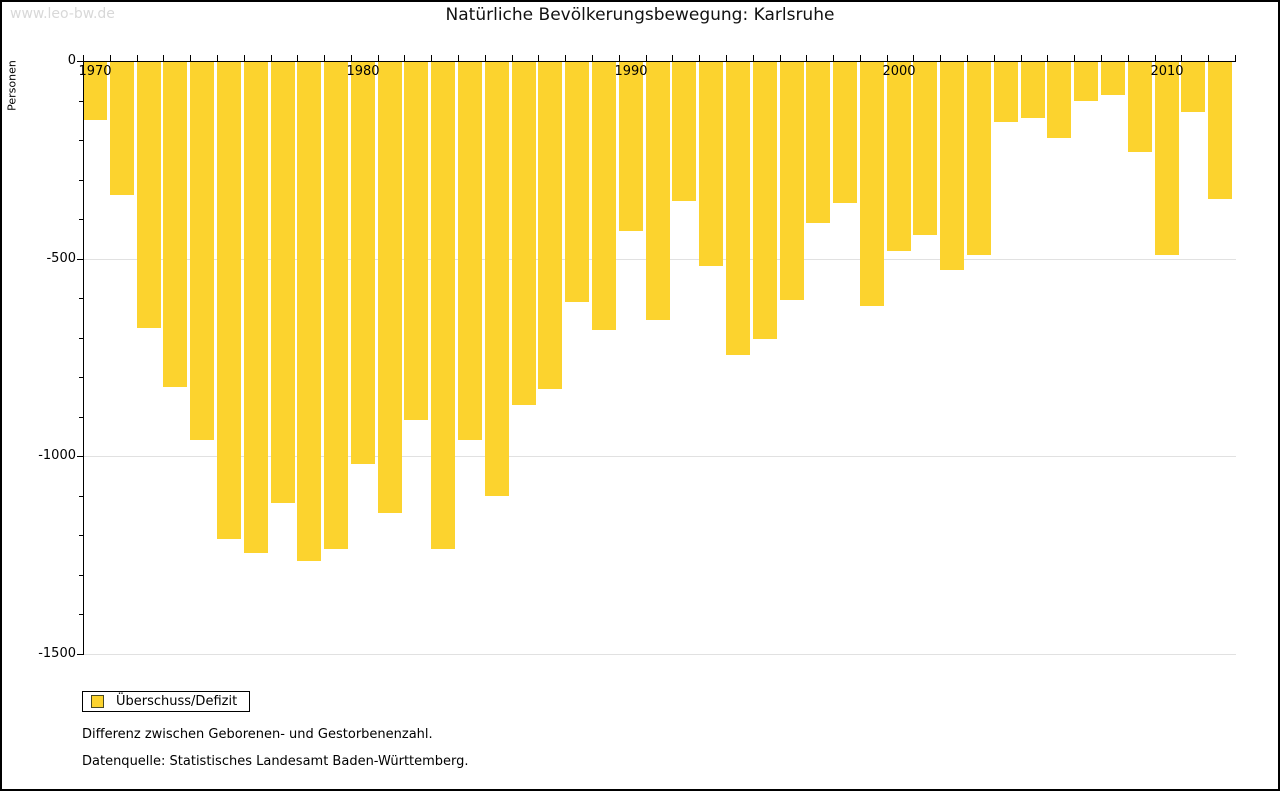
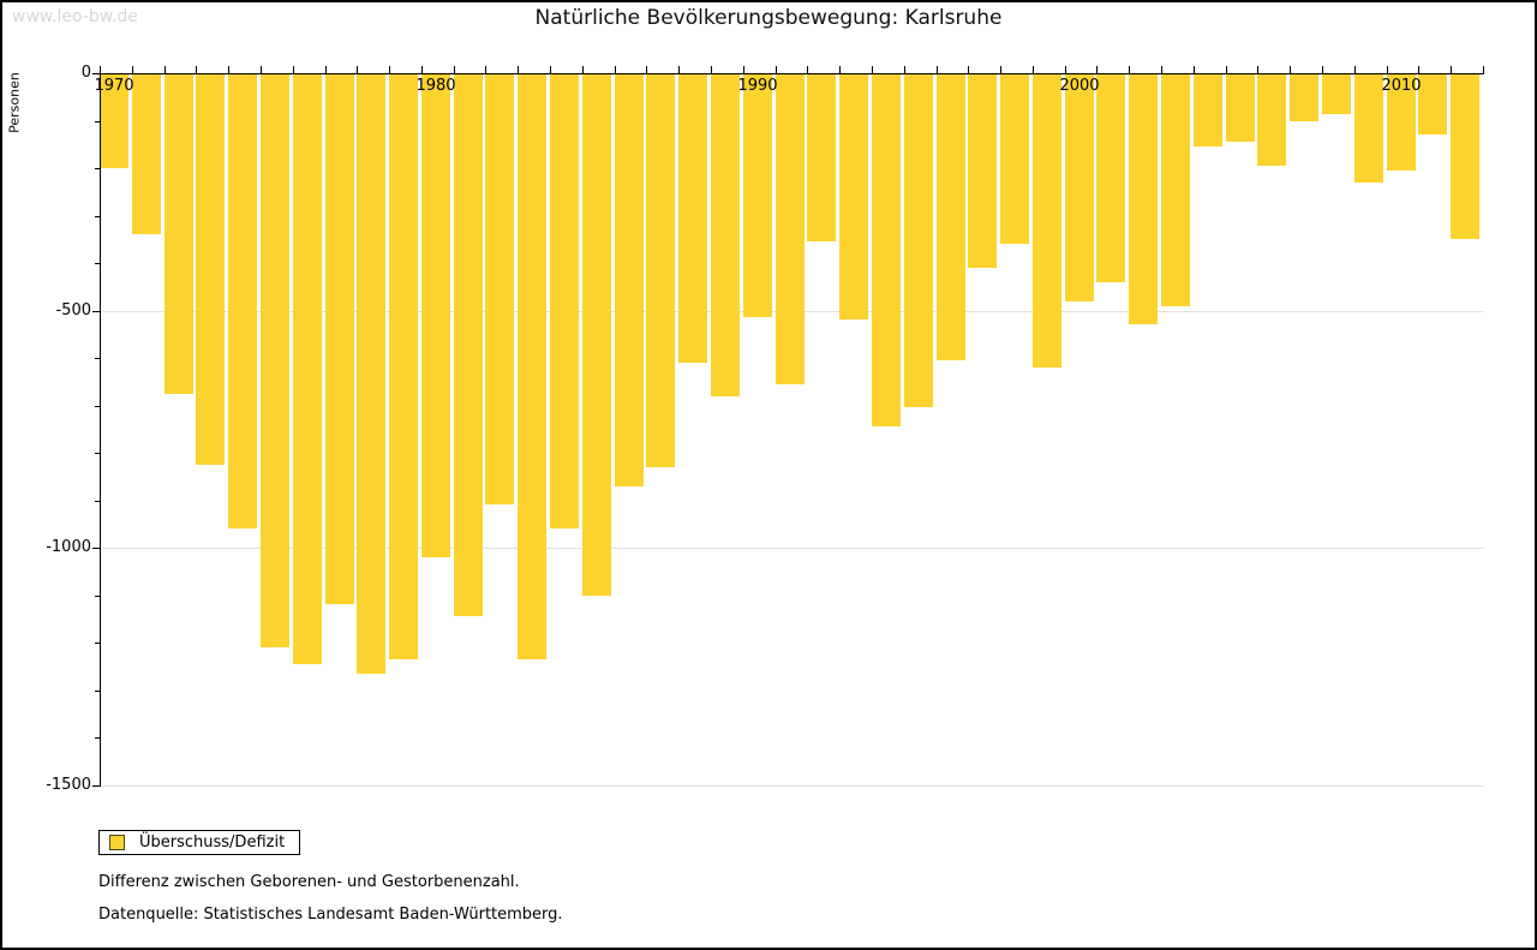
1970: -150 -> -200
1990: -430 -> -520
2010: -490 -> -200
